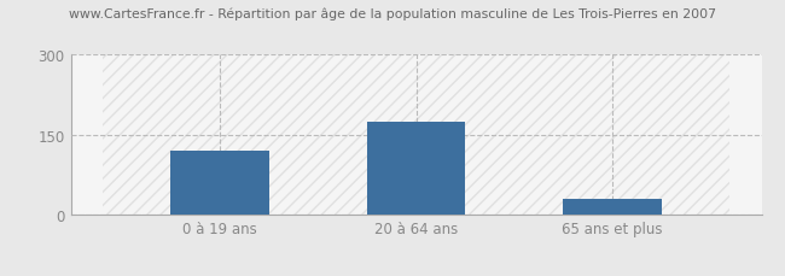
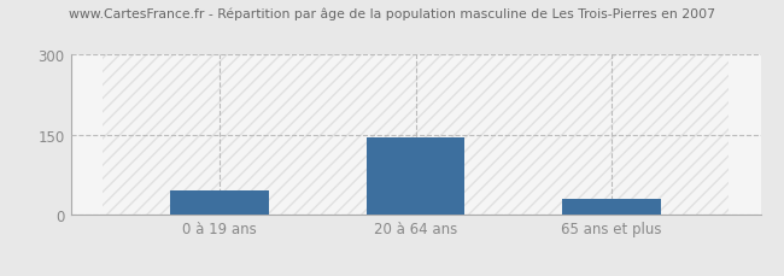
0 à 19 ans: 120 -> 45
20 à 64 ans: 175 -> 145
